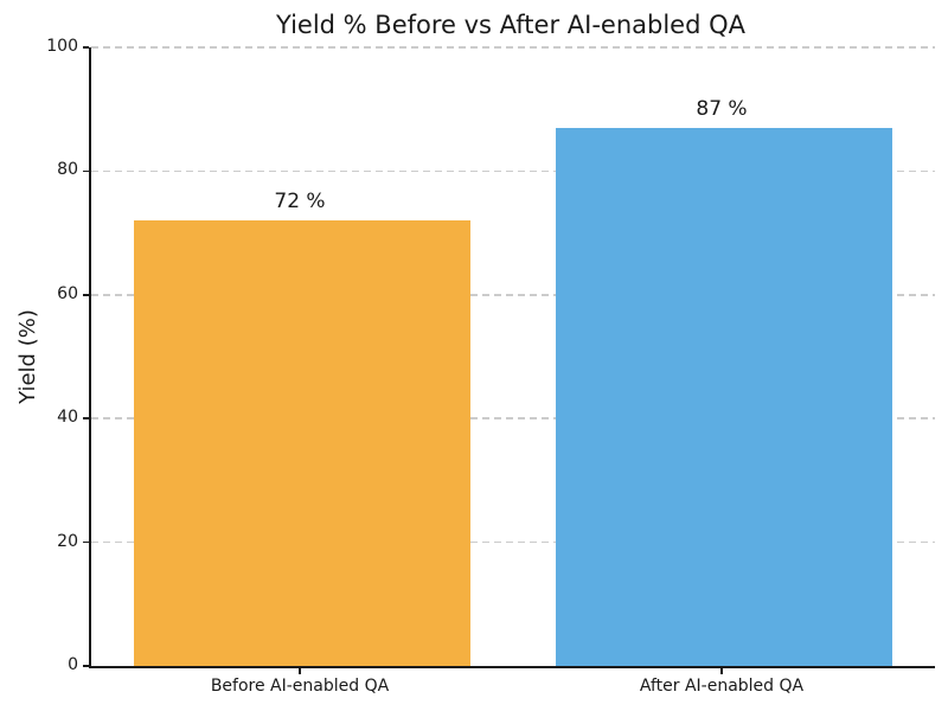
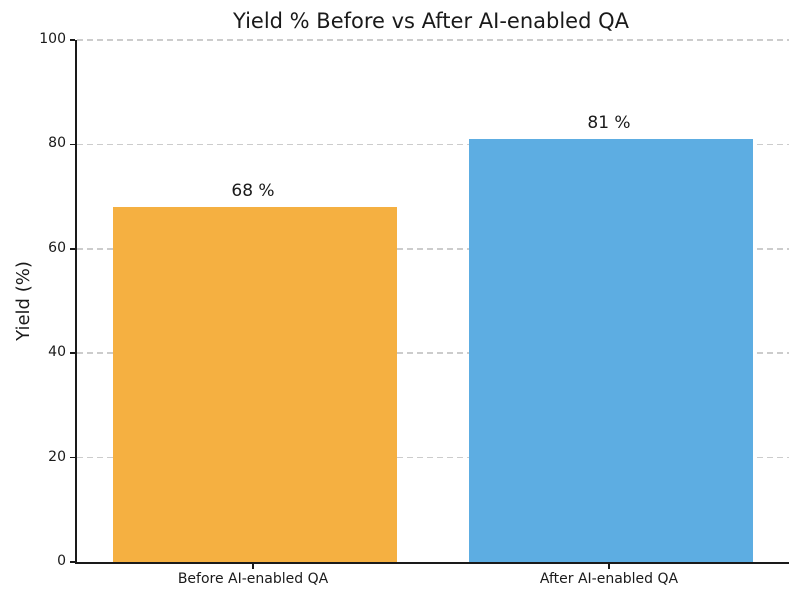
Before AI-enabled QA: 72 -> 68
After AI-enabled QA: 87 -> 81
